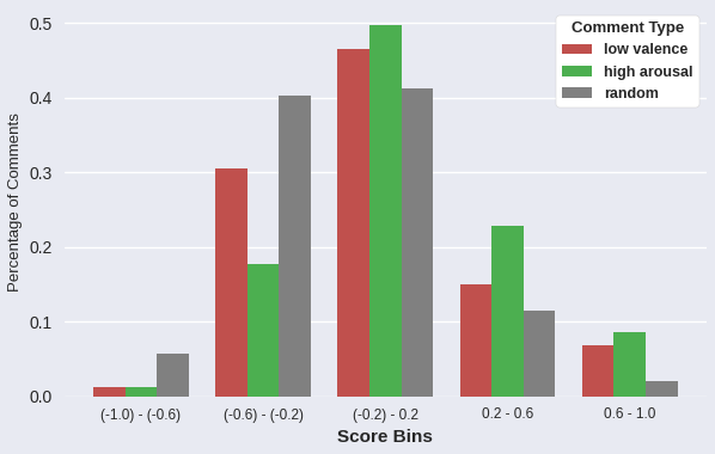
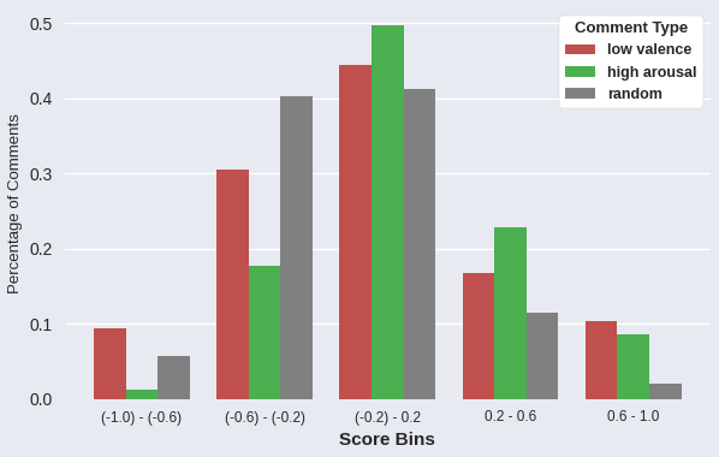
low valence/(-1.0) - (-0.6): 0.012 -> 0.094
low valence/(-0.2) - 0.2: 0.465 -> 0.444
low valence/0.2 - 0.6: 0.150 -> 0.168
low valence/0.6 - 1.0: 0.068 -> 0.104
